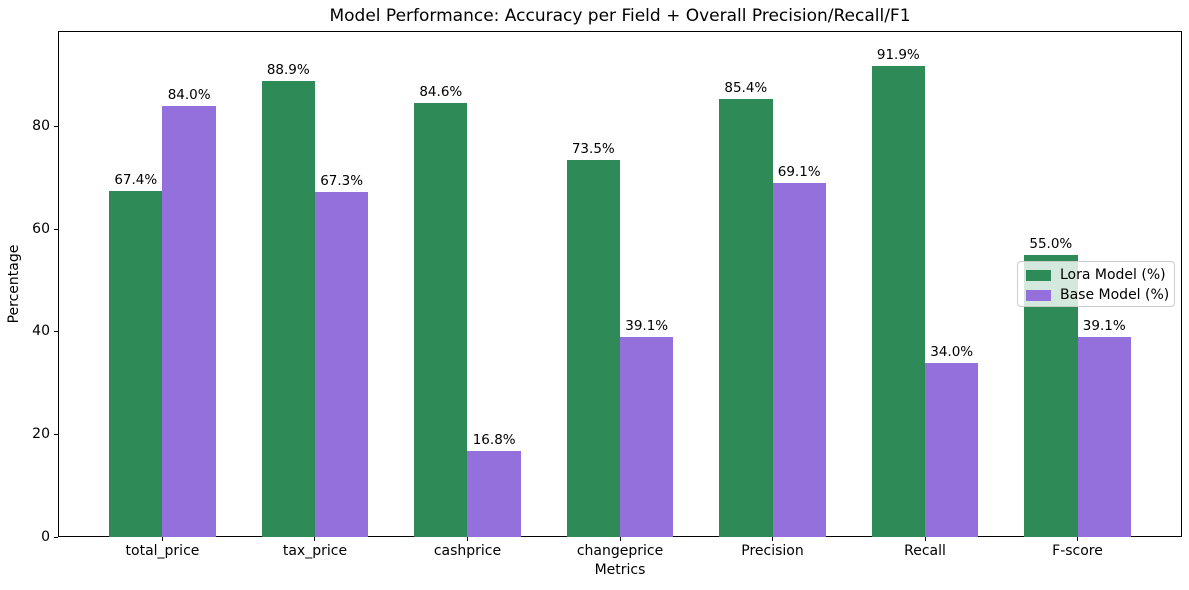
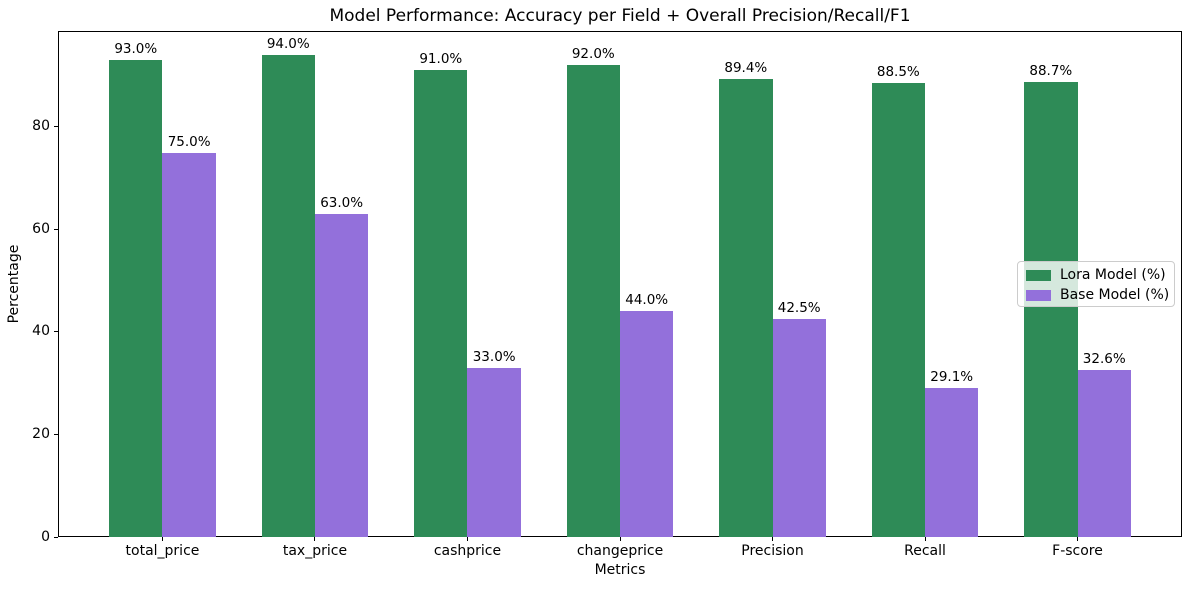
Lora Model (%)/total_price: 67.4% -> 93.0%
Base Model (%)/total_price: 84.0% -> 75.0%
Lora Model (%)/tax_price: 88.9% -> 94.0%
Base Model (%)/tax_price: 67.3% -> 63.0%
Lora Model (%)/cashprice: 84.6% -> 91.0%
Base Model (%)/cashprice: 16.8% -> 33.0%
Lora Model (%)/changeprice: 73.5% -> 92.0%
Base Model (%)/changeprice: 39.1% -> 44.0%
Lora Model (%)/Precision: 85.4% -> 89.4%
Base Model (%)/Precision: 69.1% -> 42.5%
Lora Model (%)/Recall: 91.9% -> 88.5%
Base Model (%)/Recall: 34.0% -> 29.1%
Lora Model (%)/F-score: 55.0% -> 88.7%
Base Model (%)/F-score: 39.1% -> 32.6%
